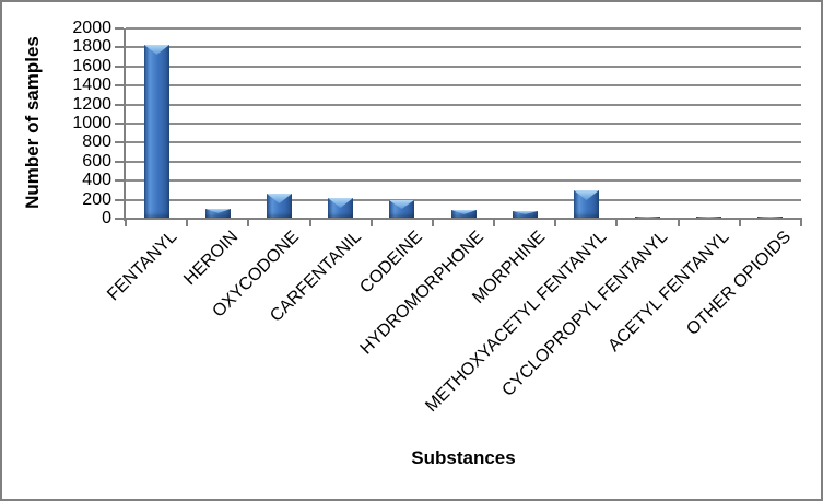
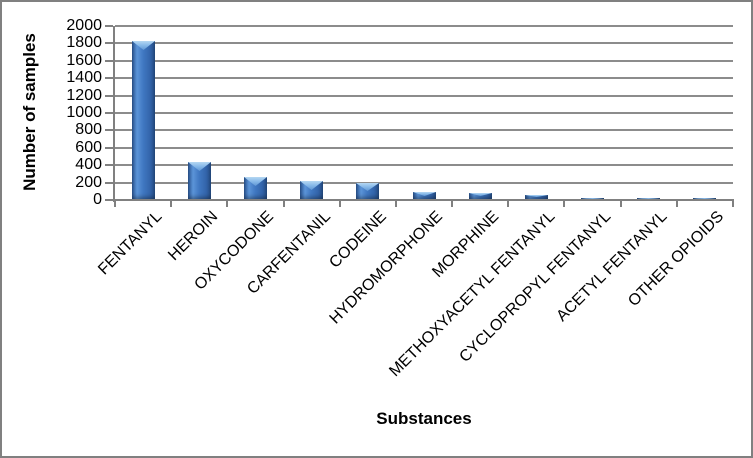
HEROIN: 100 -> 400
METHOXYACETYL FENTANYL: 300 -> 100
